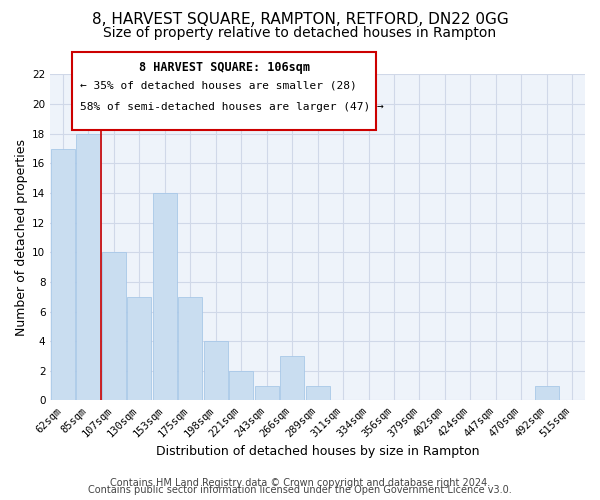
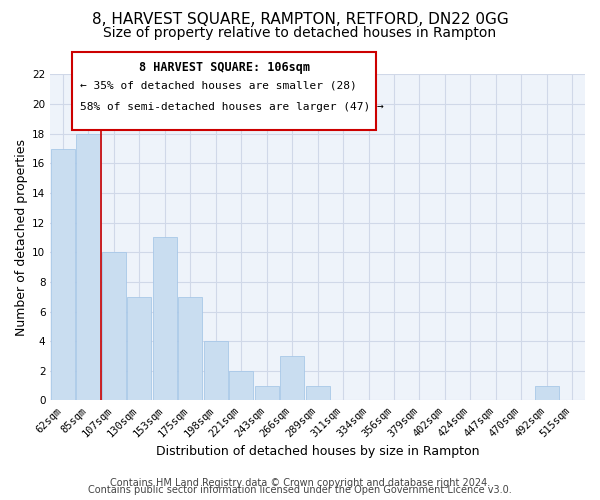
153sqm: 14 -> 11
